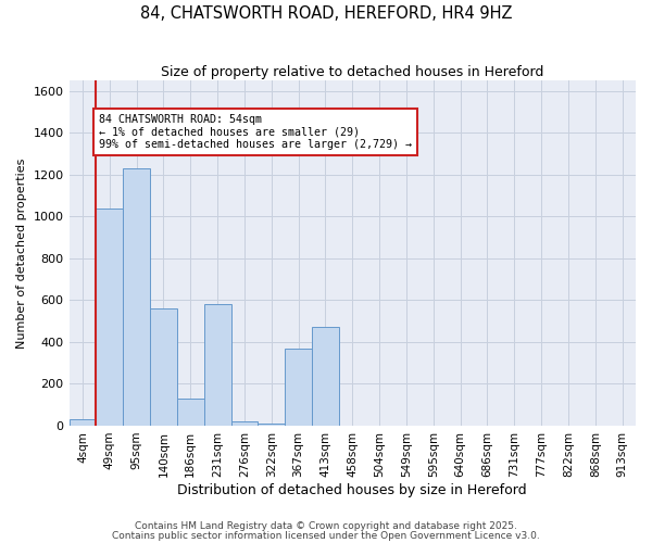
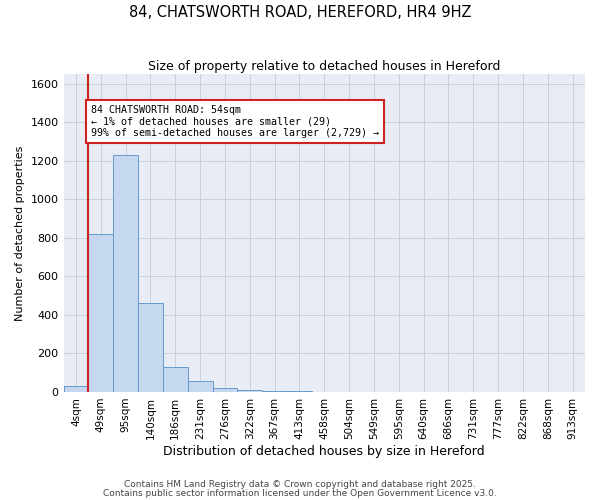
49sqm: 1040 -> 820
140sqm: 560 -> 460
231sqm: 580 -> 60
367sqm: 370 -> 0
413sqm: 470 -> 0
